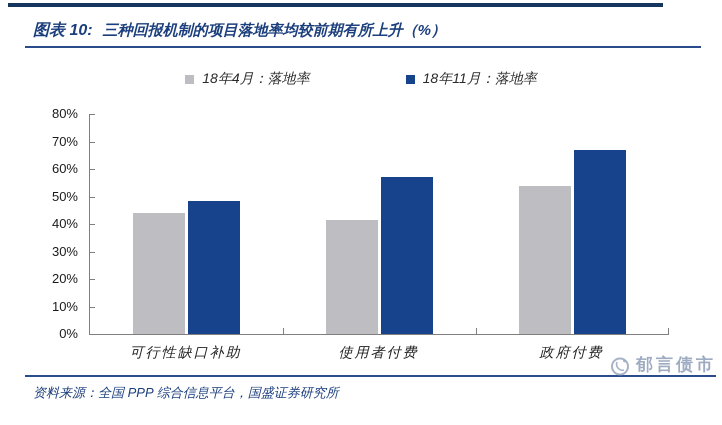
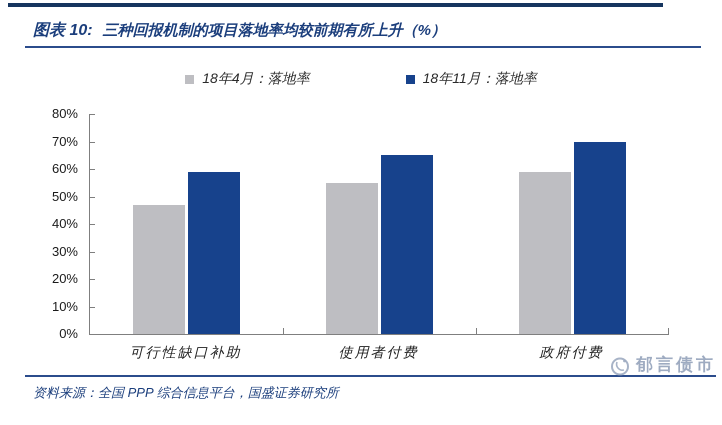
18年4月：落地率/可行性缺口补助: 44% -> 47%
18年11月：落地率/可行性缺口补助: 48% -> 59%
18年4月：落地率/使用者付费: 42% -> 55%
18年11月：落地率/使用者付费: 57% -> 65%
18年4月：落地率/政府付费: 54% -> 59%
18年11月：落地率/政府付费: 67% -> 70%
